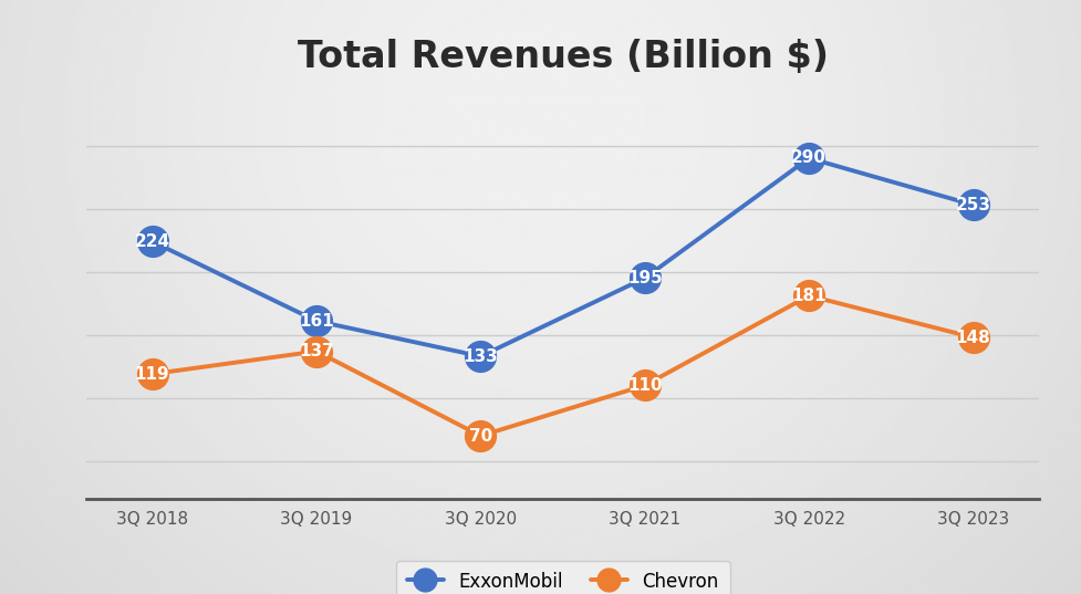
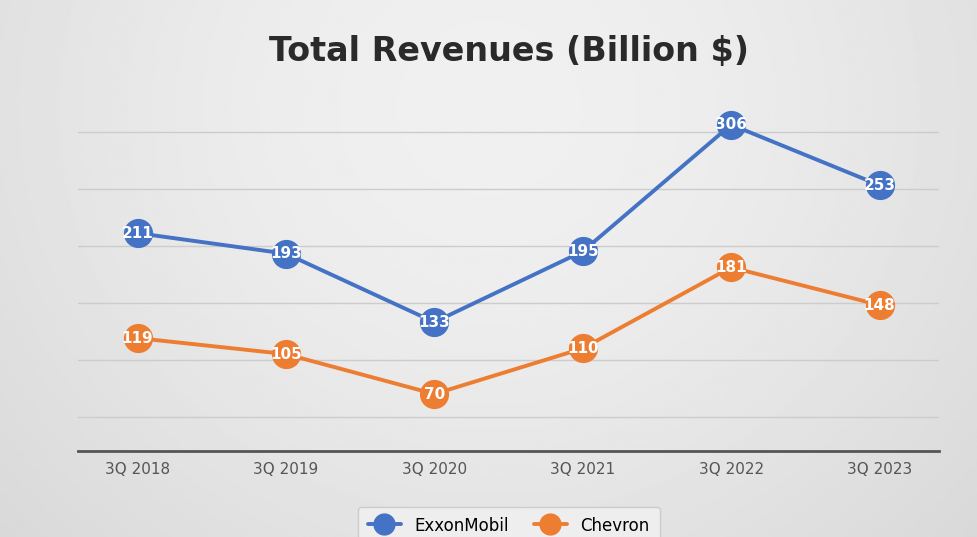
ExxonMobil/3Q 2018: 224 -> 211
ExxonMobil/3Q 2019: 161 -> 193
Chevron/3Q 2019: 137 -> 105
ExxonMobil/3Q 2022: 290 -> 306
